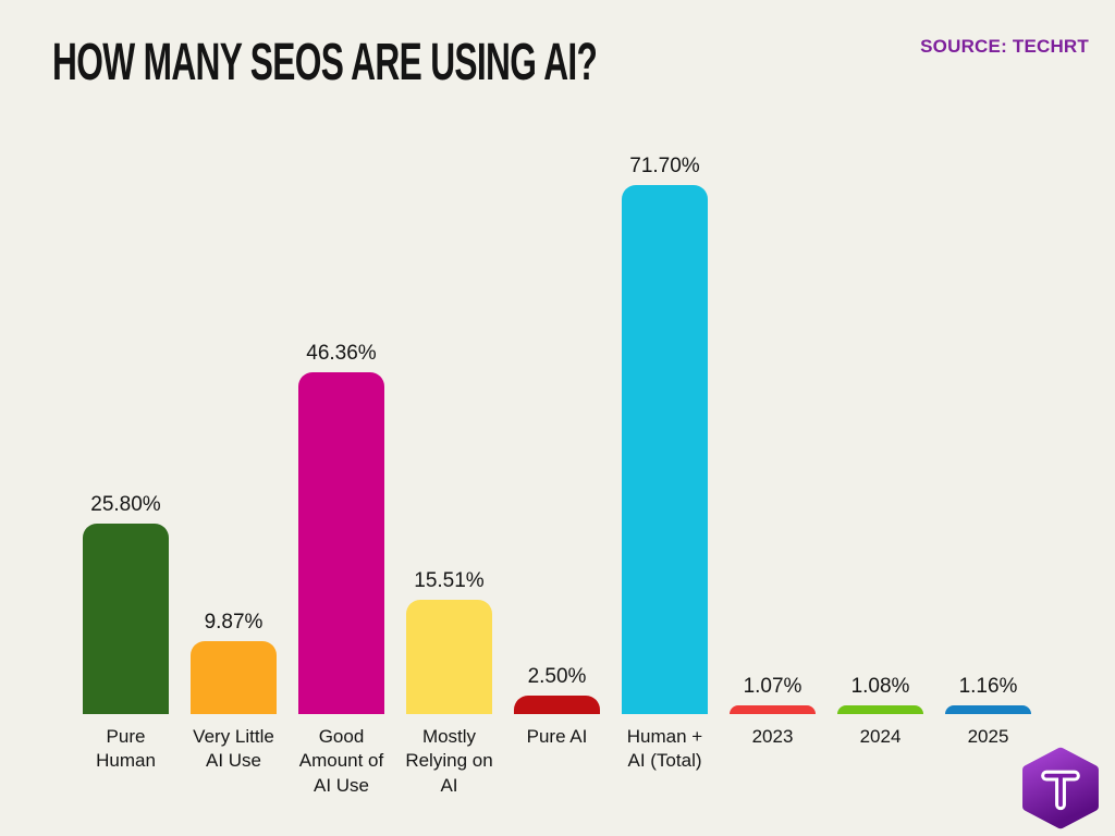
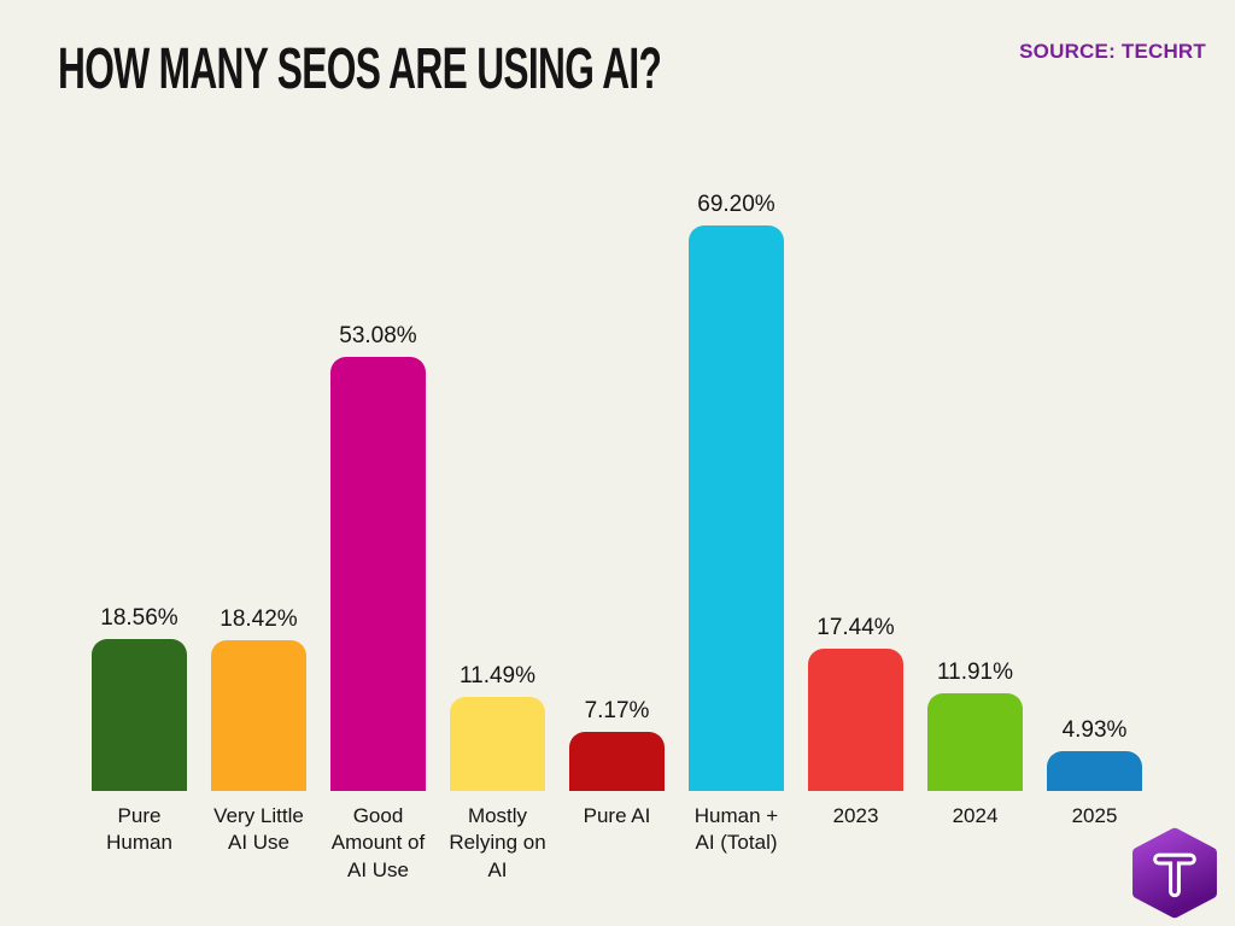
Pure Human: 25.80% -> 18.56%
Very Little AI Use: 9.87% -> 18.42%
Good Amount of AI Use: 46.36% -> 53.08%
Mostly Relying on AI: 15.51% -> 11.49%
Pure AI: 2.50% -> 7.17%
Human + AI (Total): 71.70% -> 69.20%
2023: 1.07% -> 17.44%
2024: 1.08% -> 11.91%
2025: 1.16% -> 4.93%
